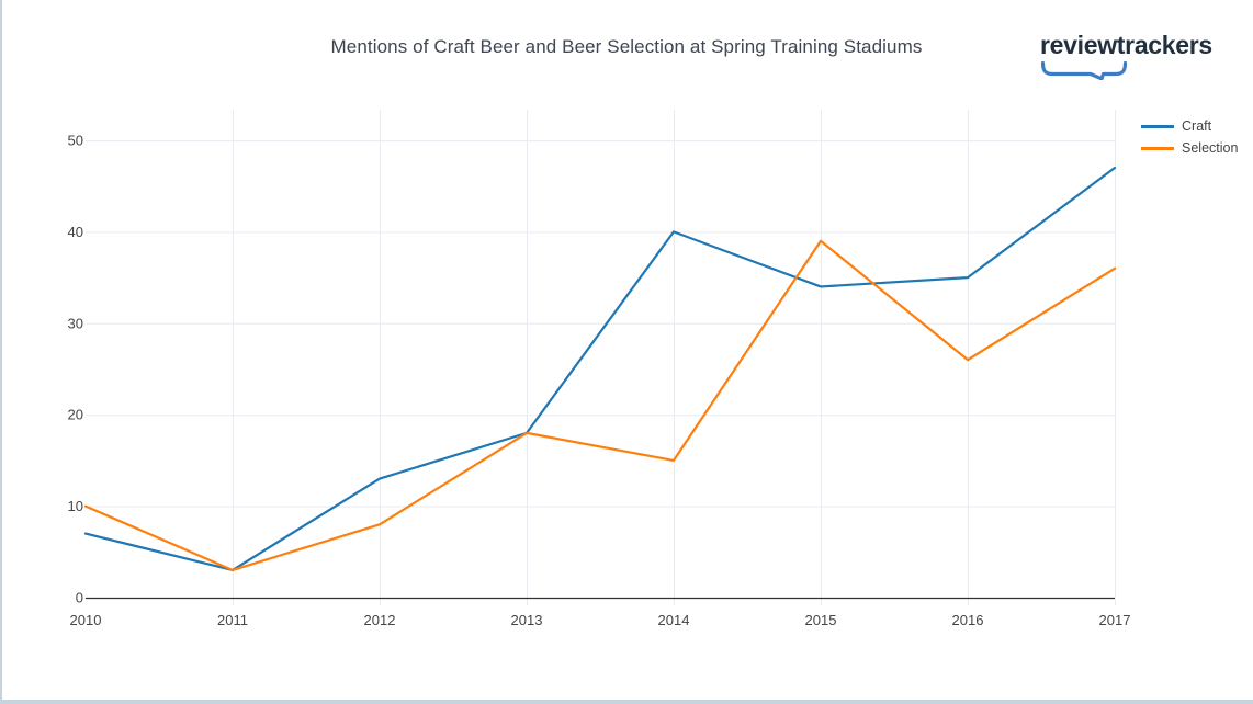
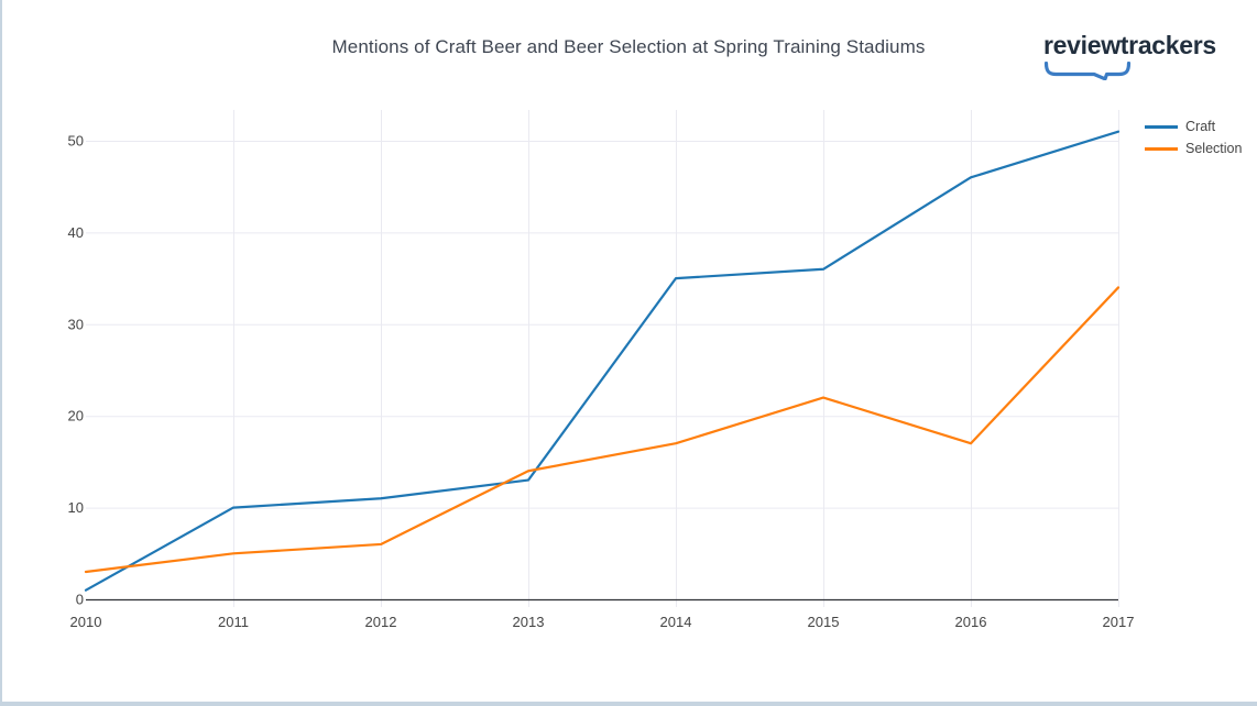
Craft/2010: 7 -> 1
Selection/2010: 10 -> 3
Craft/2011: 3 -> 10
Selection/2011: 3 -> 5
Craft/2012: 13 -> 11
Selection/2012: 8 -> 6
Craft/2013: 18 -> 13
Selection/2013: 18 -> 14
Craft/2014: 40 -> 35
Selection/2014: 15 -> 17
Craft/2015: 34 -> 36
Selection/2015: 39 -> 22
Craft/2016: 35 -> 46
Selection/2016: 26 -> 17
Craft/2017: 47 -> 51
Selection/2017: 36 -> 34
